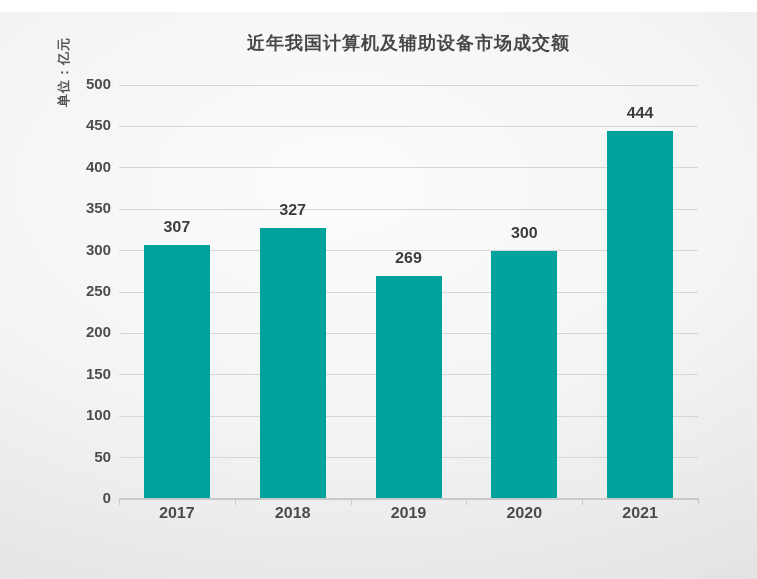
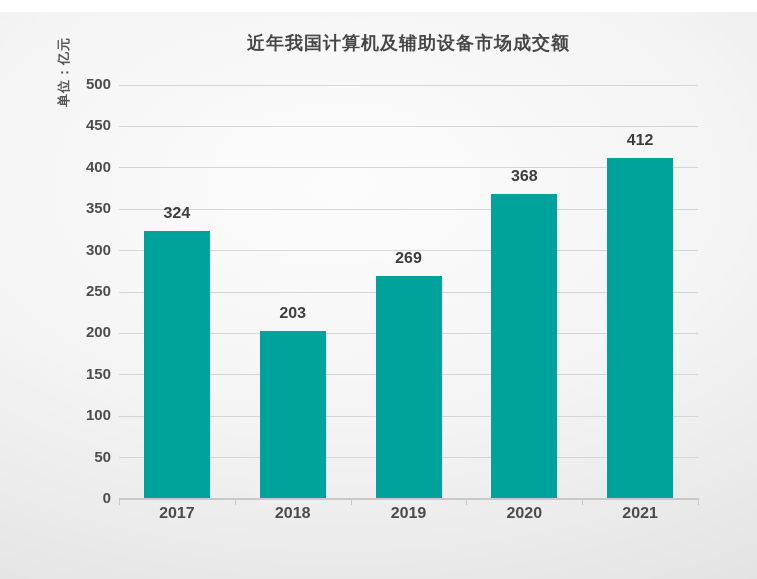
2017: 307 -> 324
2018: 327 -> 203
2020: 300 -> 368
2021: 444 -> 412
